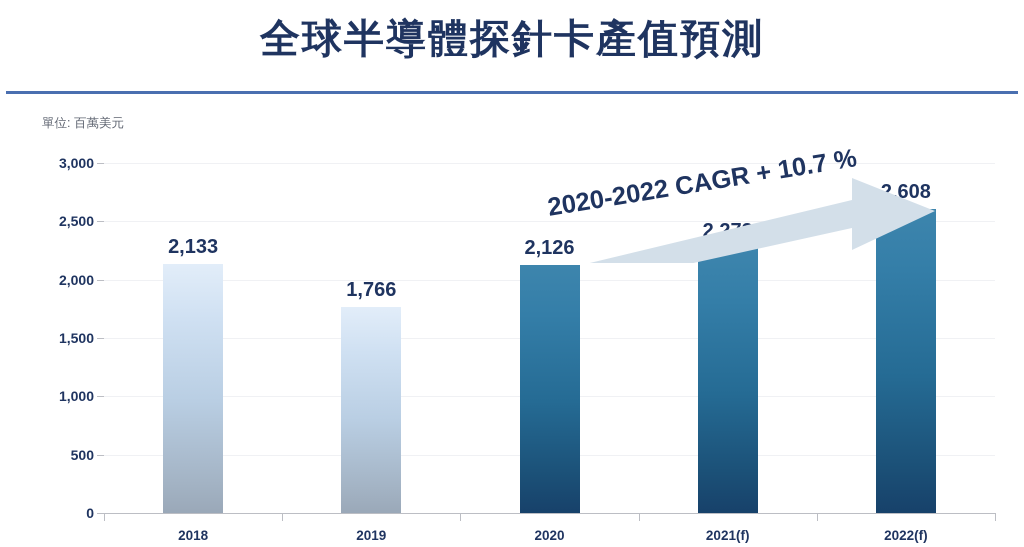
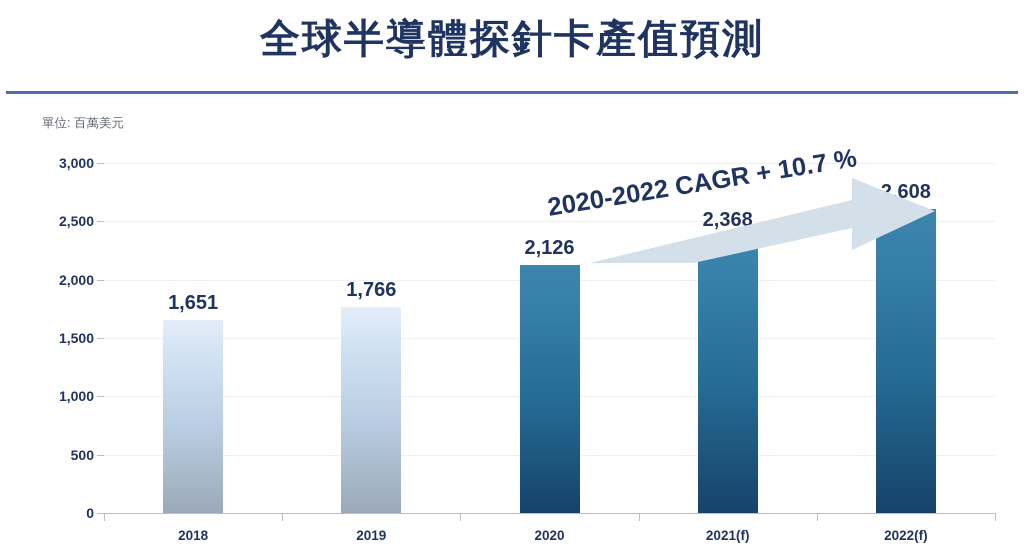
2018: 2,133 -> 1,651
2021(f): 2,272 -> 2,368
